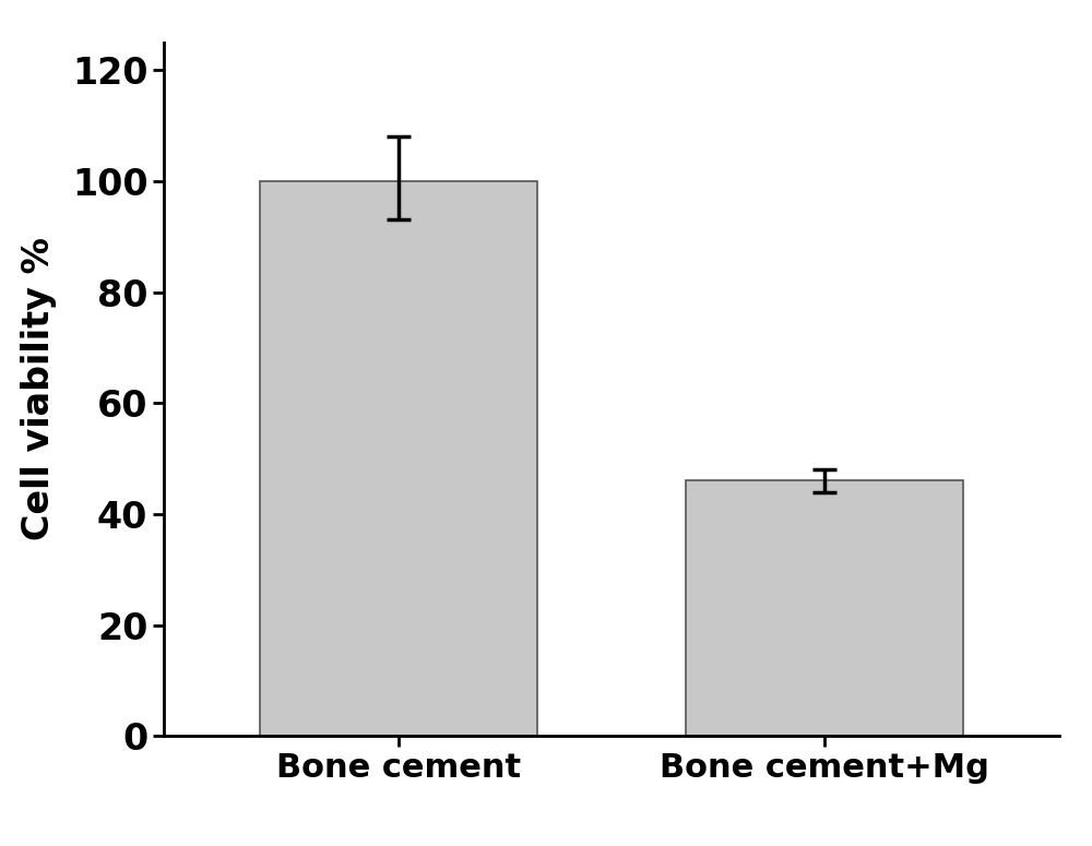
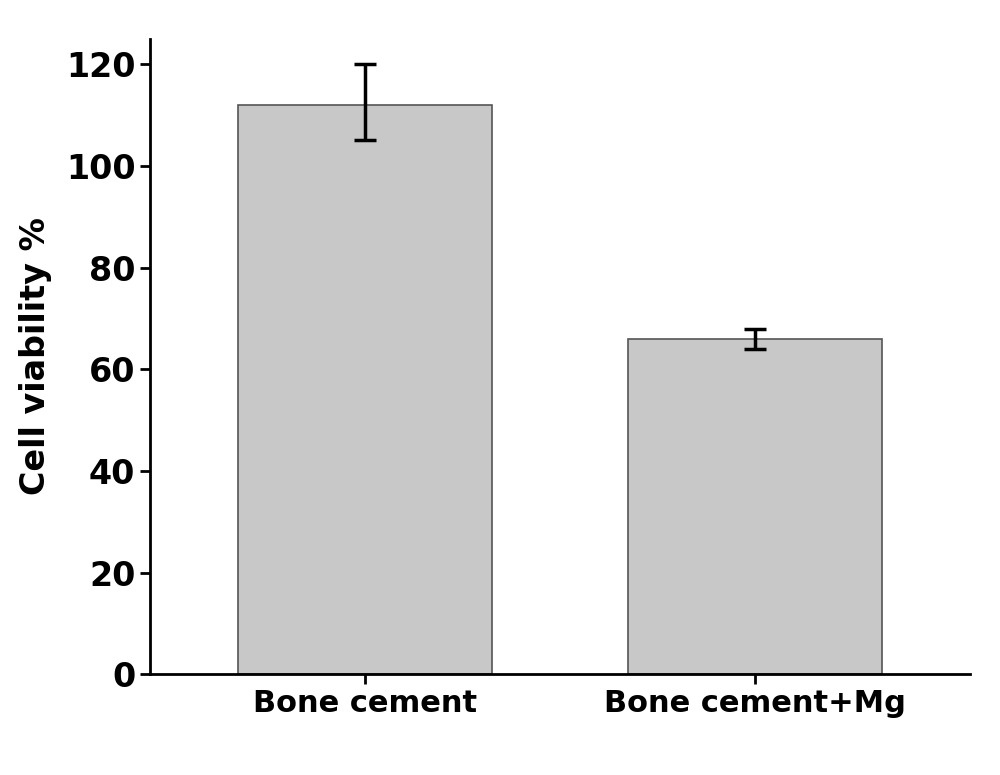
Bone cement: 100 -> 112
Bone cement+Mg: 46 -> 66
